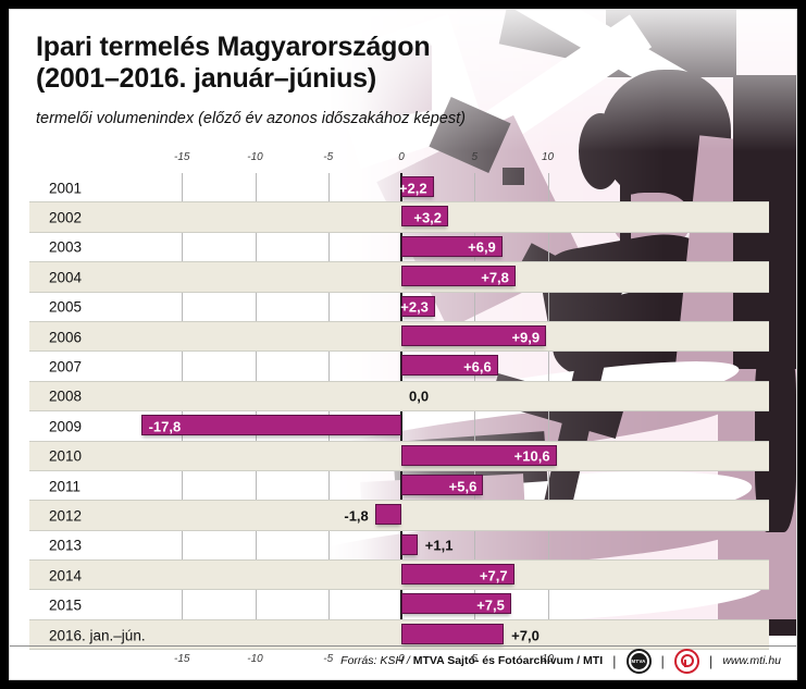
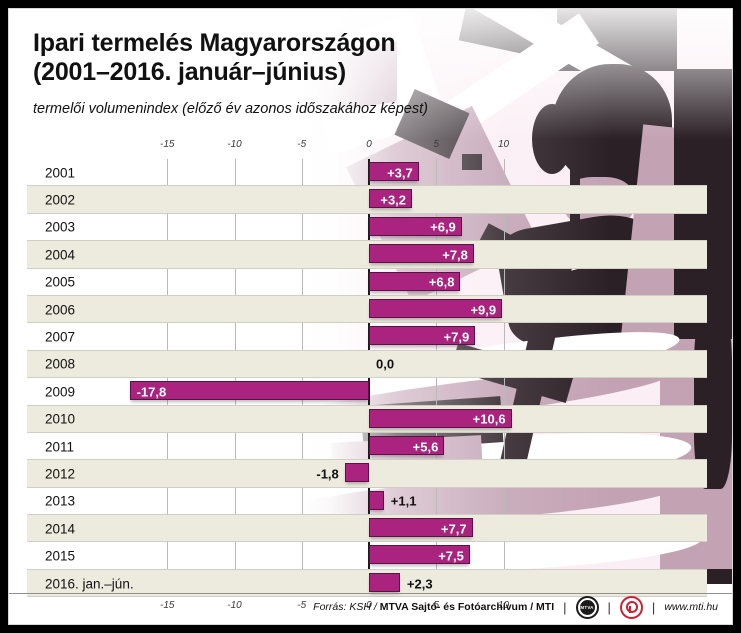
2001: +2,2 -> +3,7
2005: +2,3 -> +6,8
2007: +6,6 -> +7,9
2016. jan.–jún.: +7,0 -> +2,3
